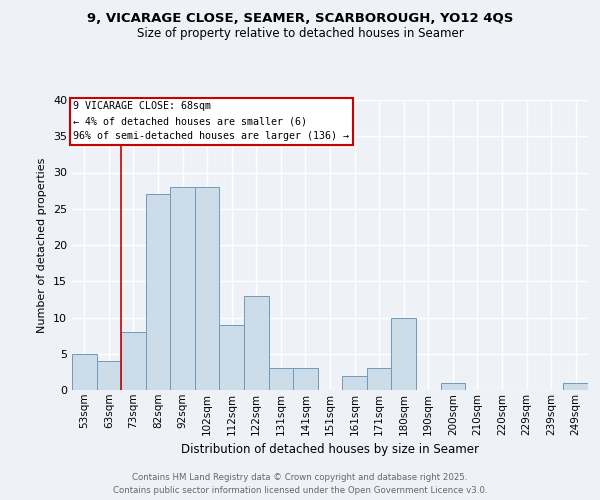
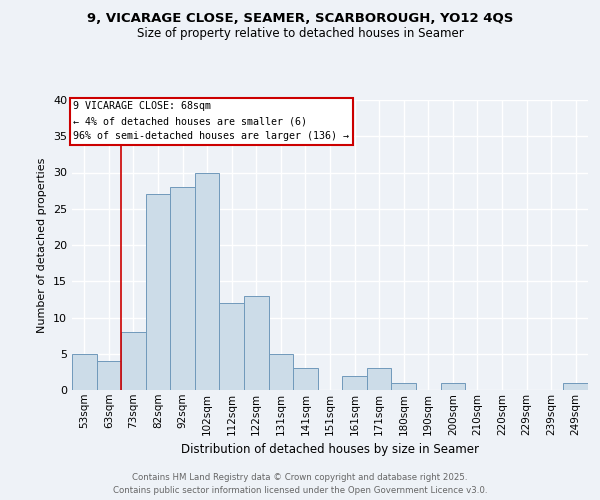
102sqm: 28 -> 30
112sqm: 9 -> 12
131sqm: 3 -> 5
180sqm: 10 -> 1
